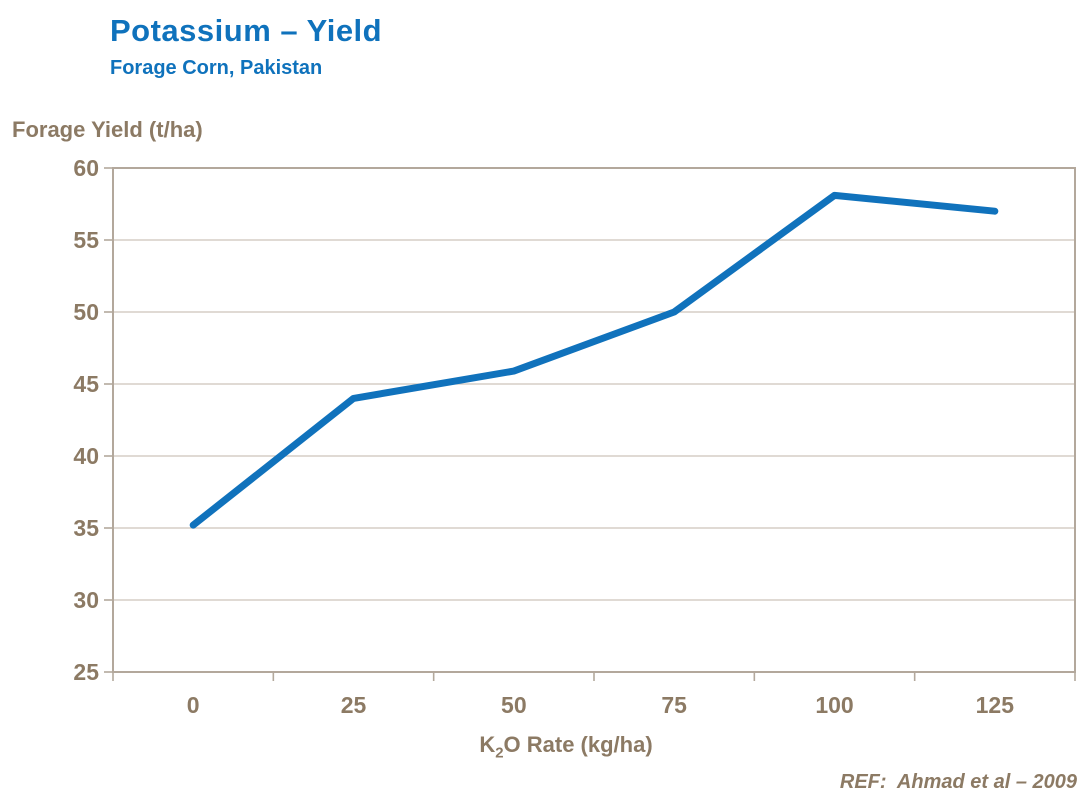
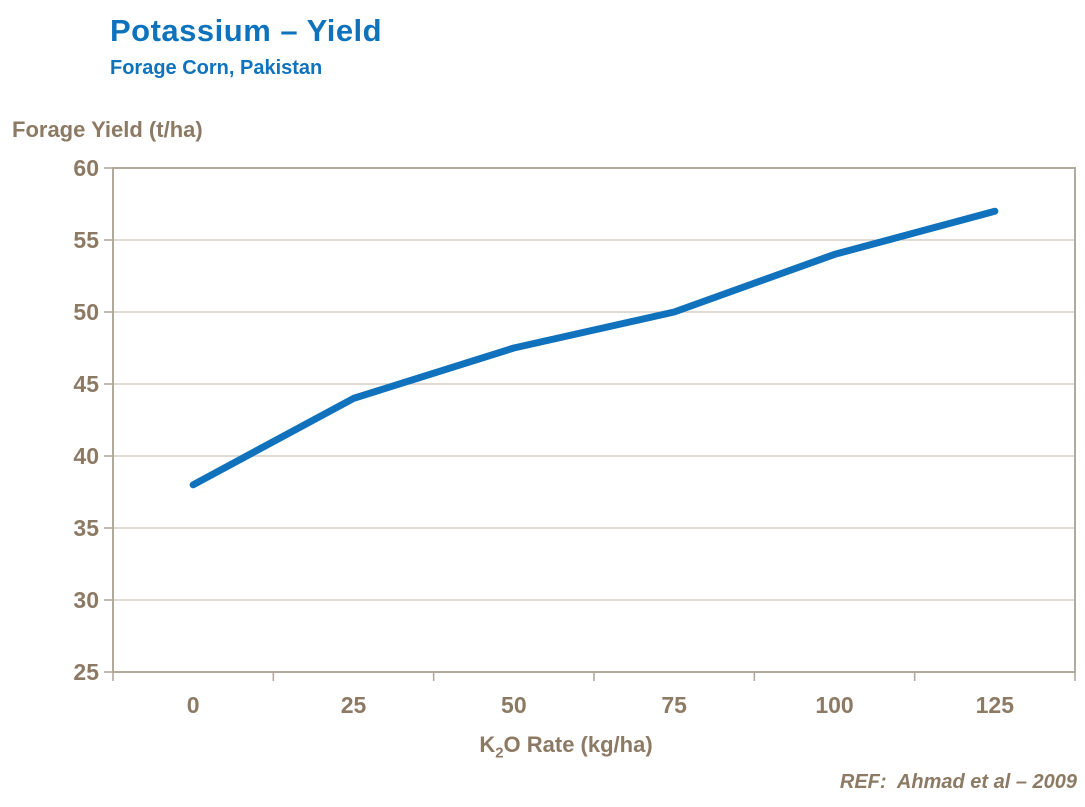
0: 35.2 -> 38.0
50: 45.9 -> 47.5
100: 58.1 -> 54.0
